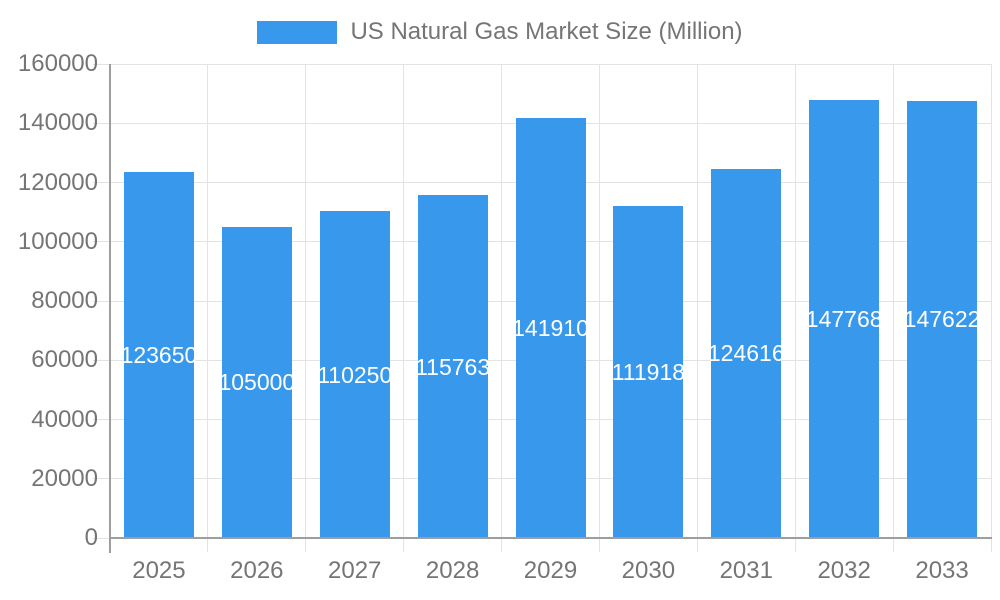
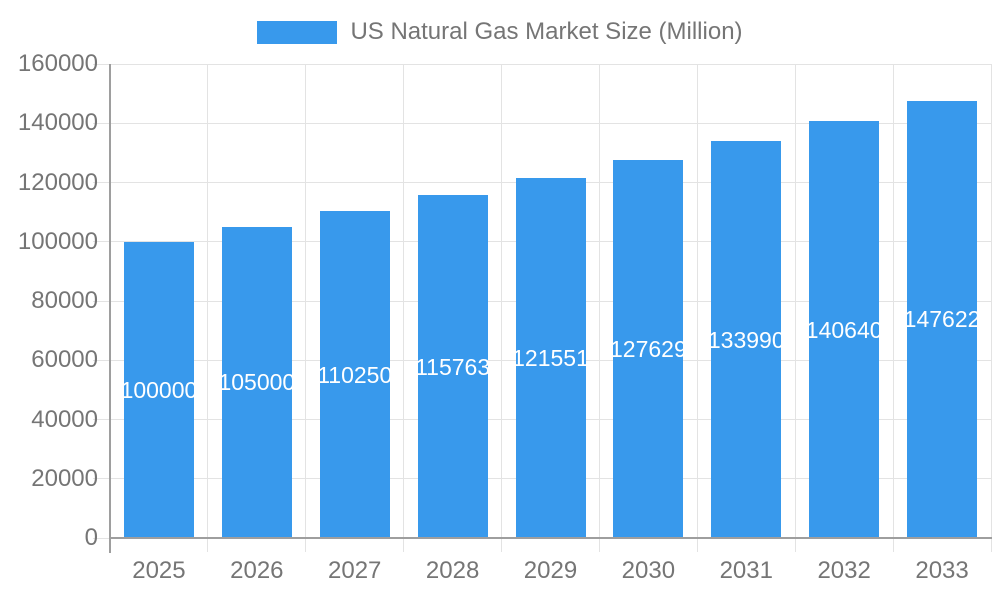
2025: 123650 -> 100000
2029: 141910 -> 121551
2030: 111918 -> 127629
2031: 124616 -> 133990
2032: 147768 -> 140640
